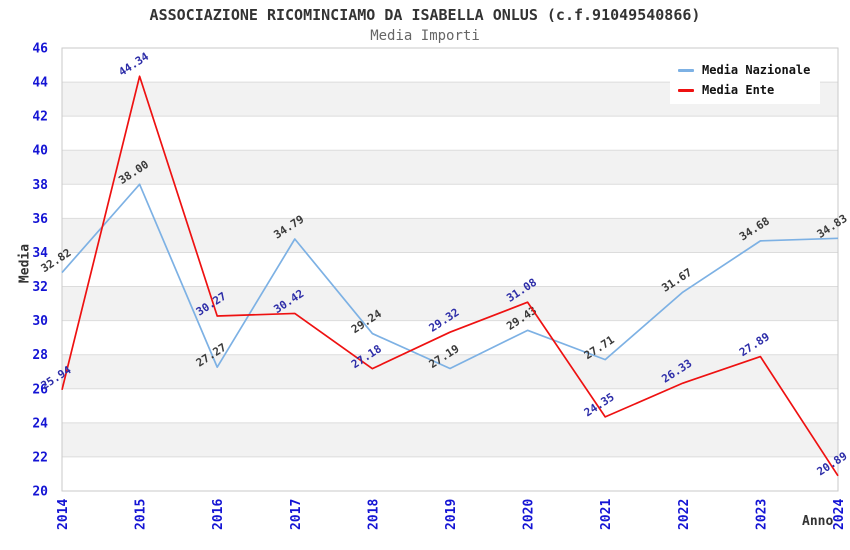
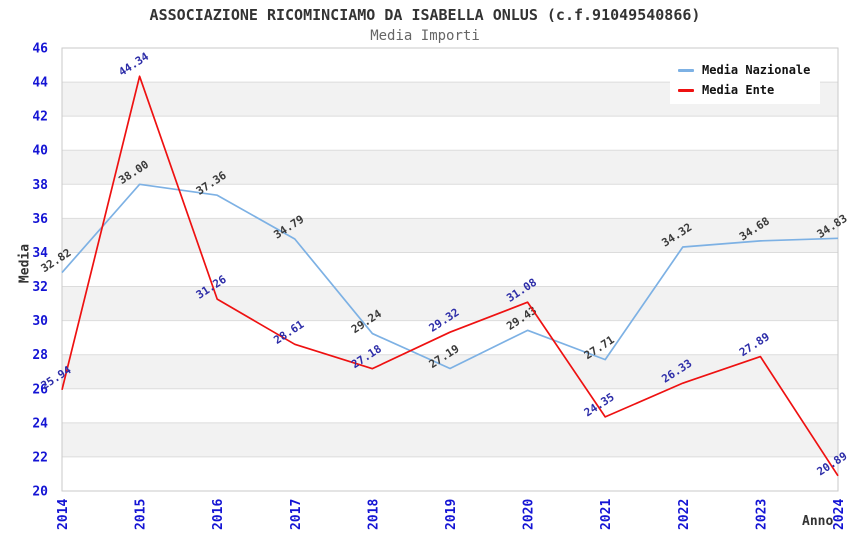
Media Nazionale/2016: 27.27 -> 37.36
Media Ente/2016: 30.27 -> 31.26
Media Ente/2017: 30.42 -> 28.61
Media Nazionale/2022: 31.67 -> 34.32
